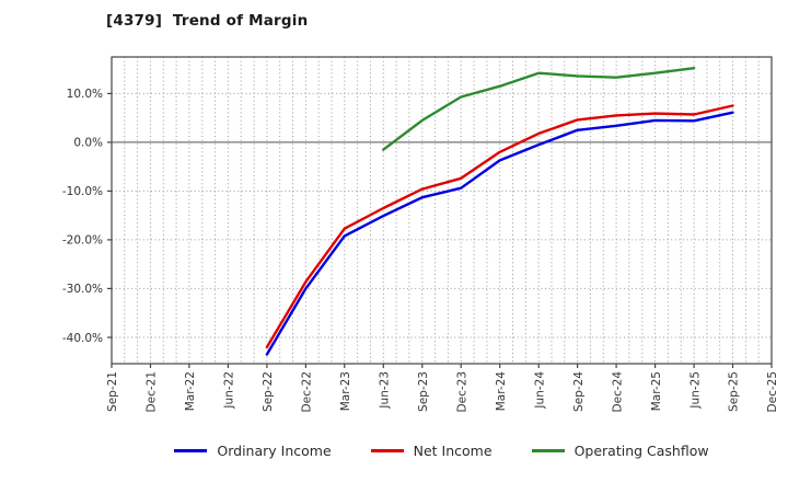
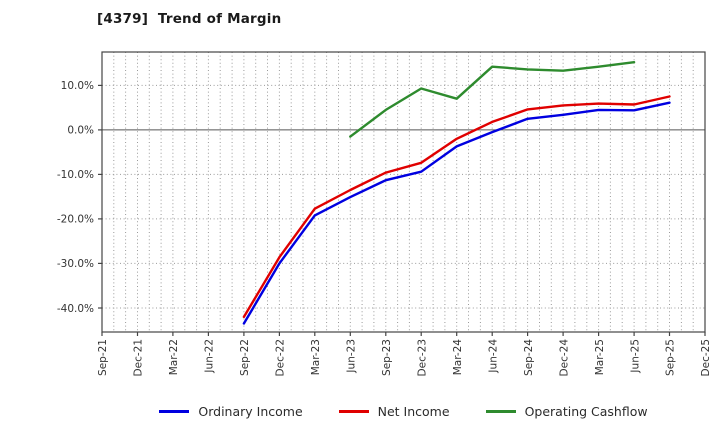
Operating Cashflow/Mar-24: 12% -> 7%
